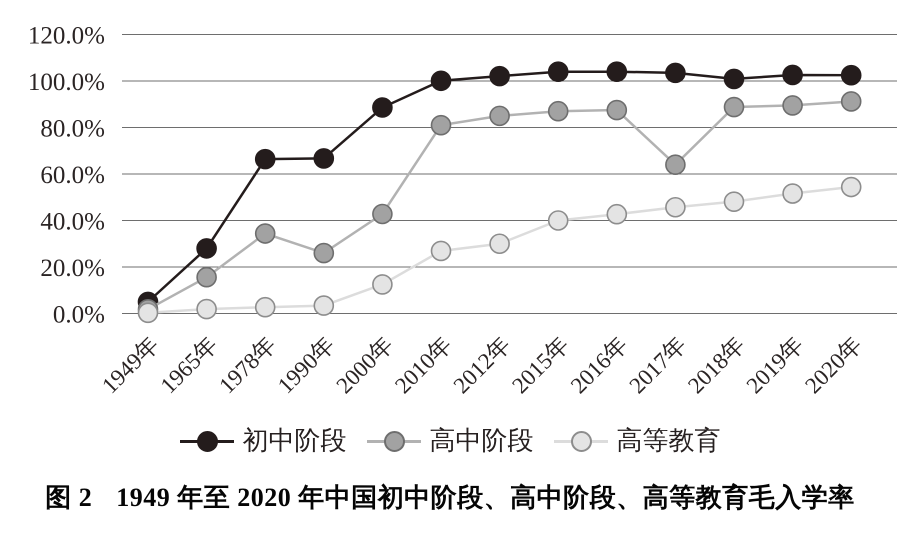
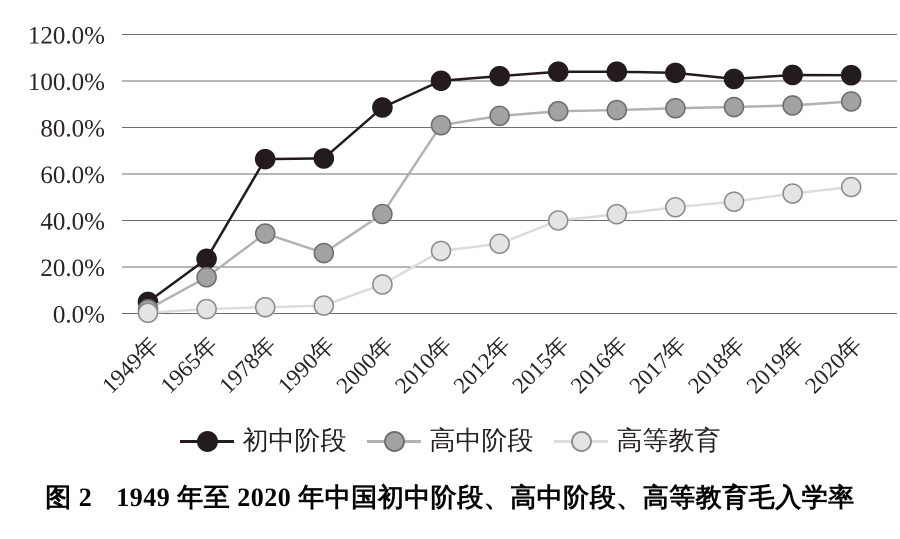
初中阶段/1965年: 28% -> 24%
高中阶段/2017年: 64% -> 88%
